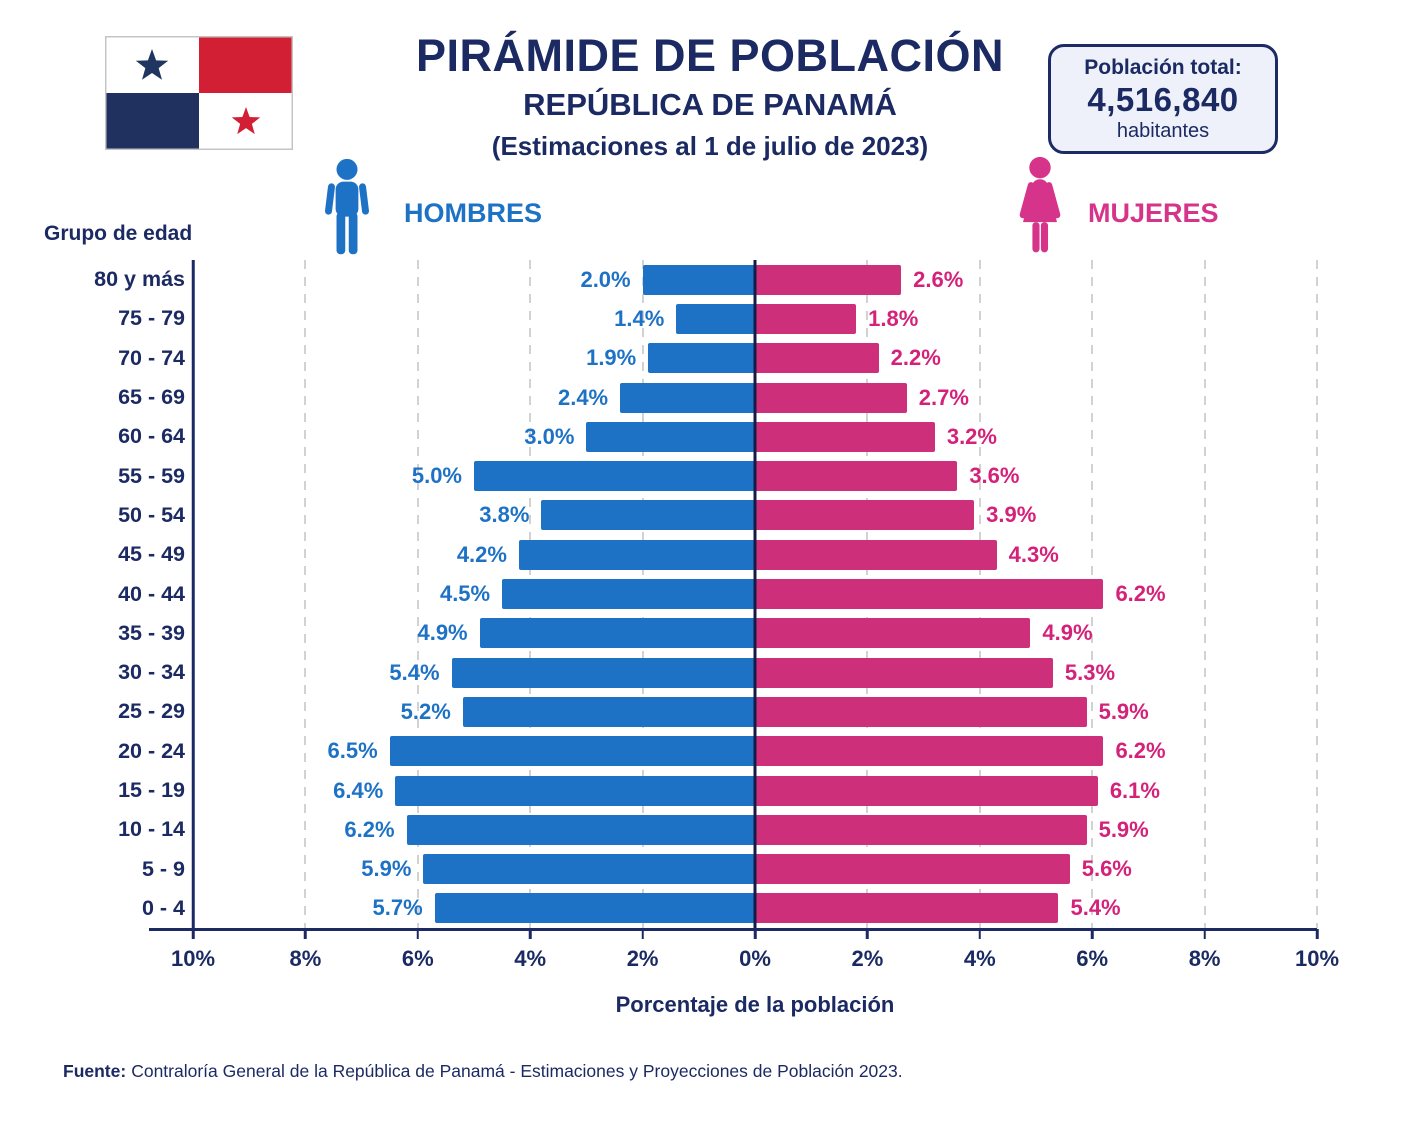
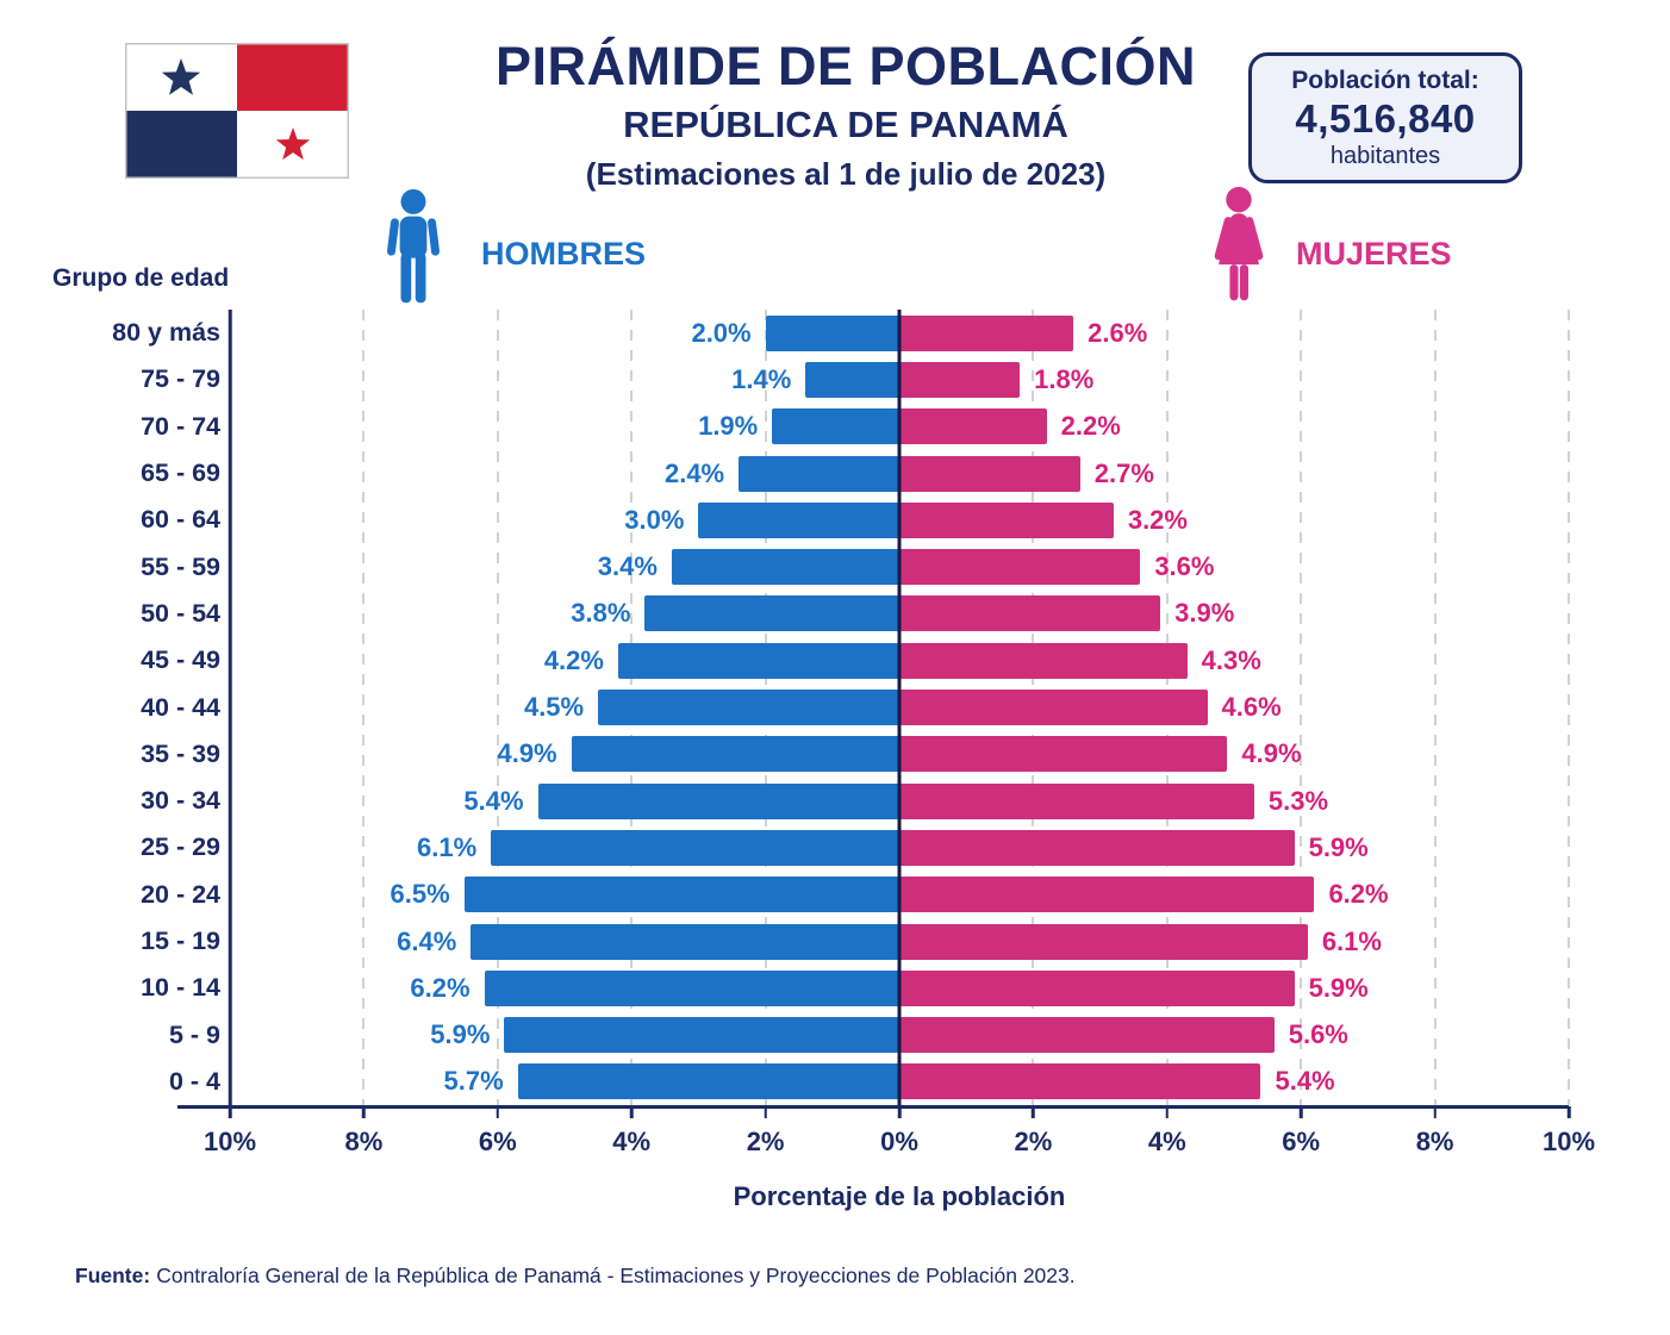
HOMBRES/55 - 59: 5.0% -> 3.4%
MUJERES/40 - 44: 6.2% -> 4.6%
HOMBRES/25 - 29: 5.2% -> 6.1%
